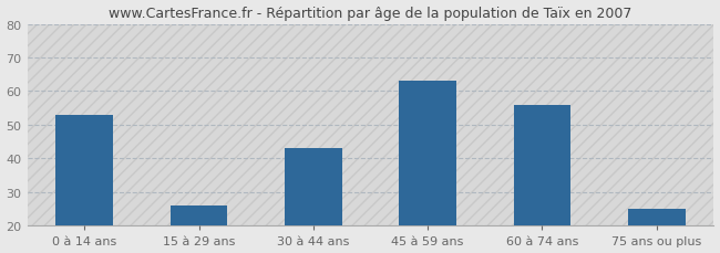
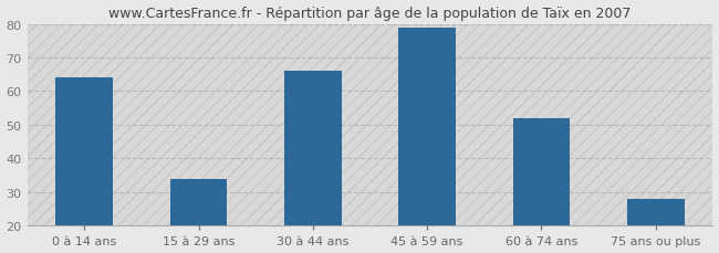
0 à 14 ans: 53 -> 64
15 à 29 ans: 26 -> 34
30 à 44 ans: 43 -> 66
45 à 59 ans: 63 -> 79
60 à 74 ans: 56 -> 52
75 ans ou plus: 25 -> 28
